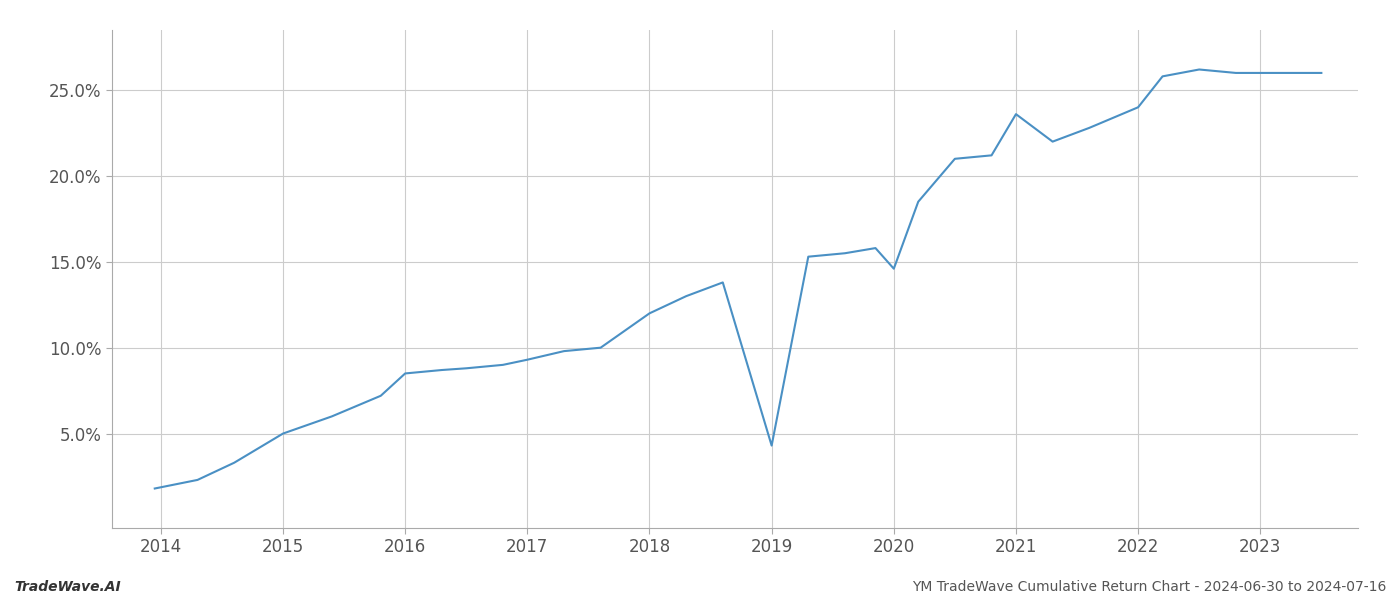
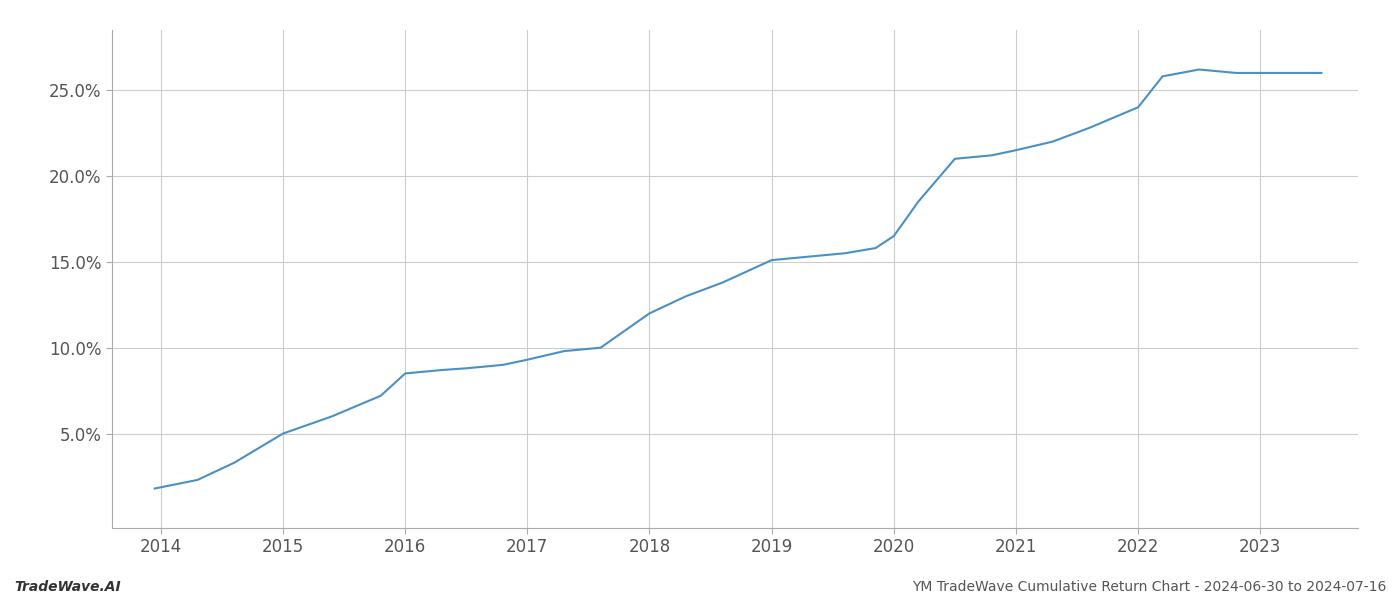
2019: 4.3% -> 15.1%
2020: 14.6% -> 16.5%
2021: 23.6% -> 21.5%
